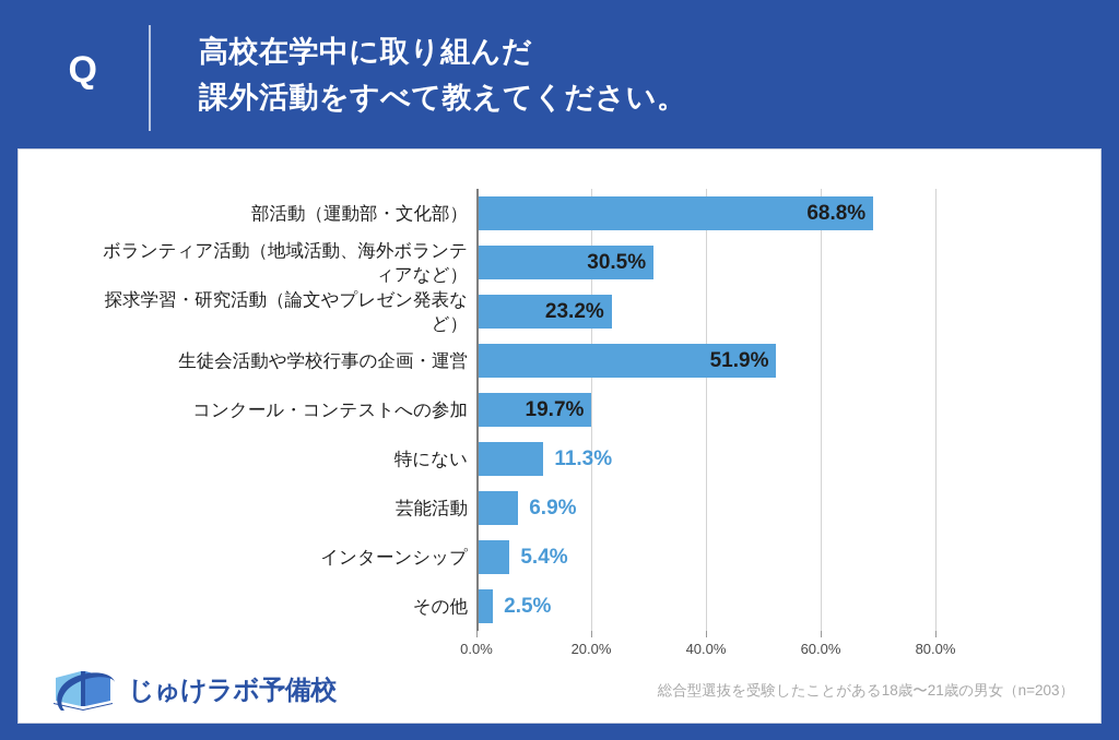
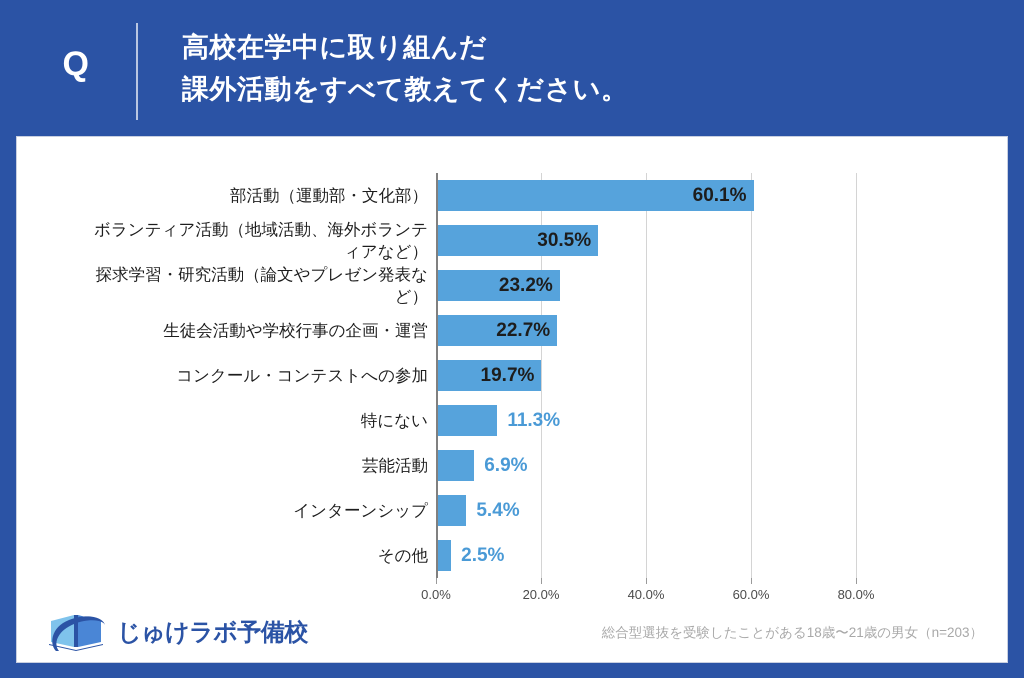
部活動（運動部・文化部）: 68.8% -> 60.1%
生徒会活動や学校行事の企画・運営: 51.9% -> 22.7%
